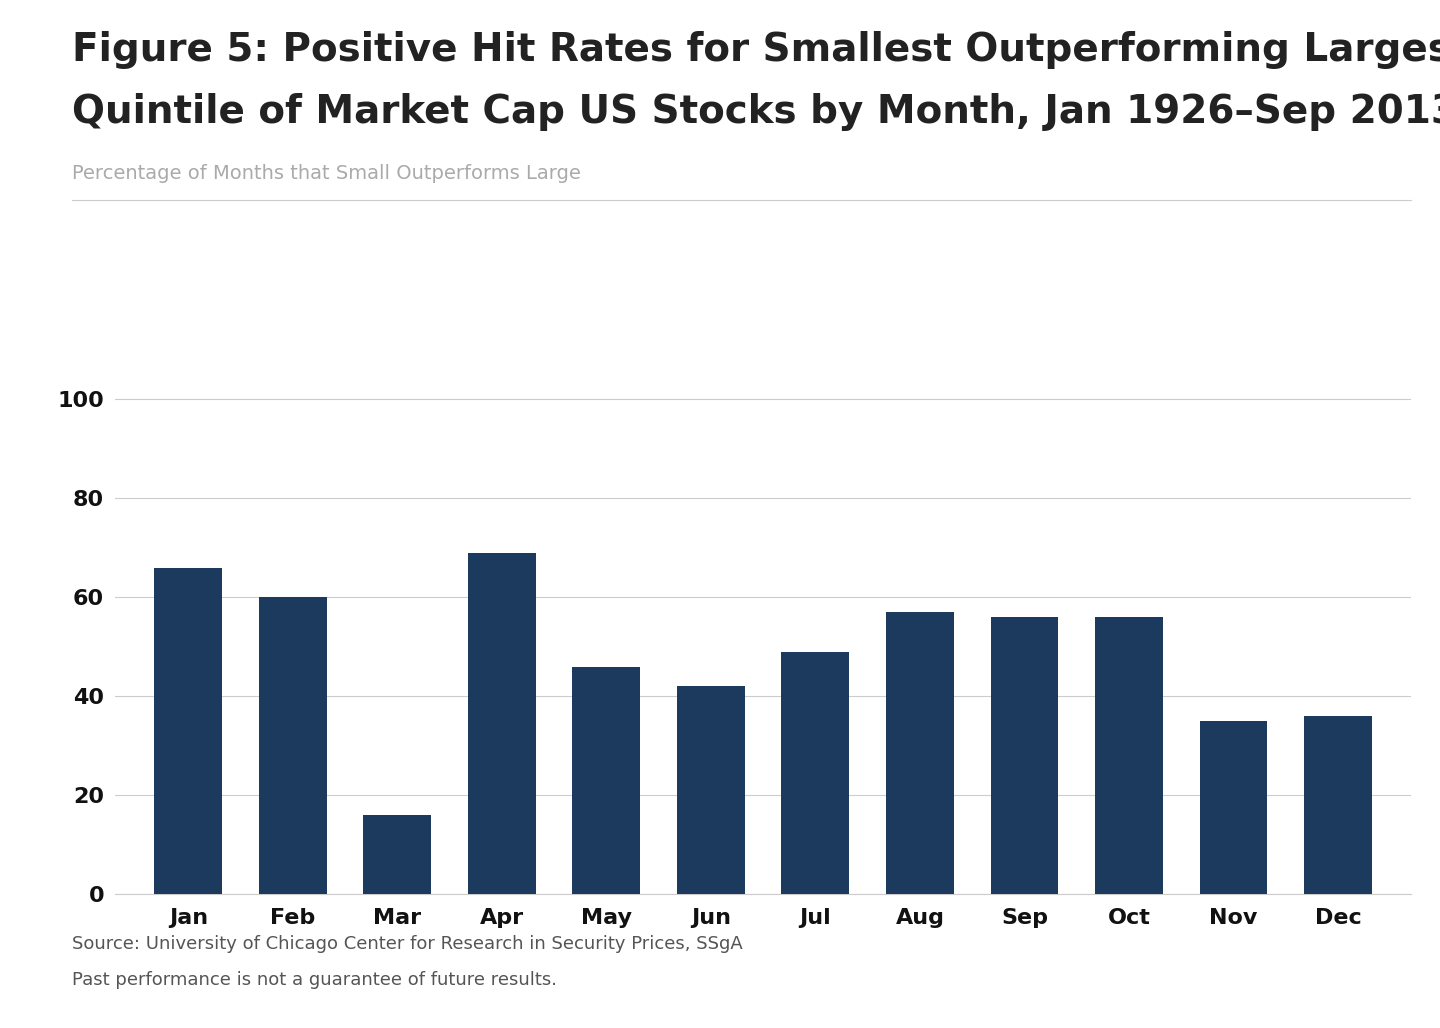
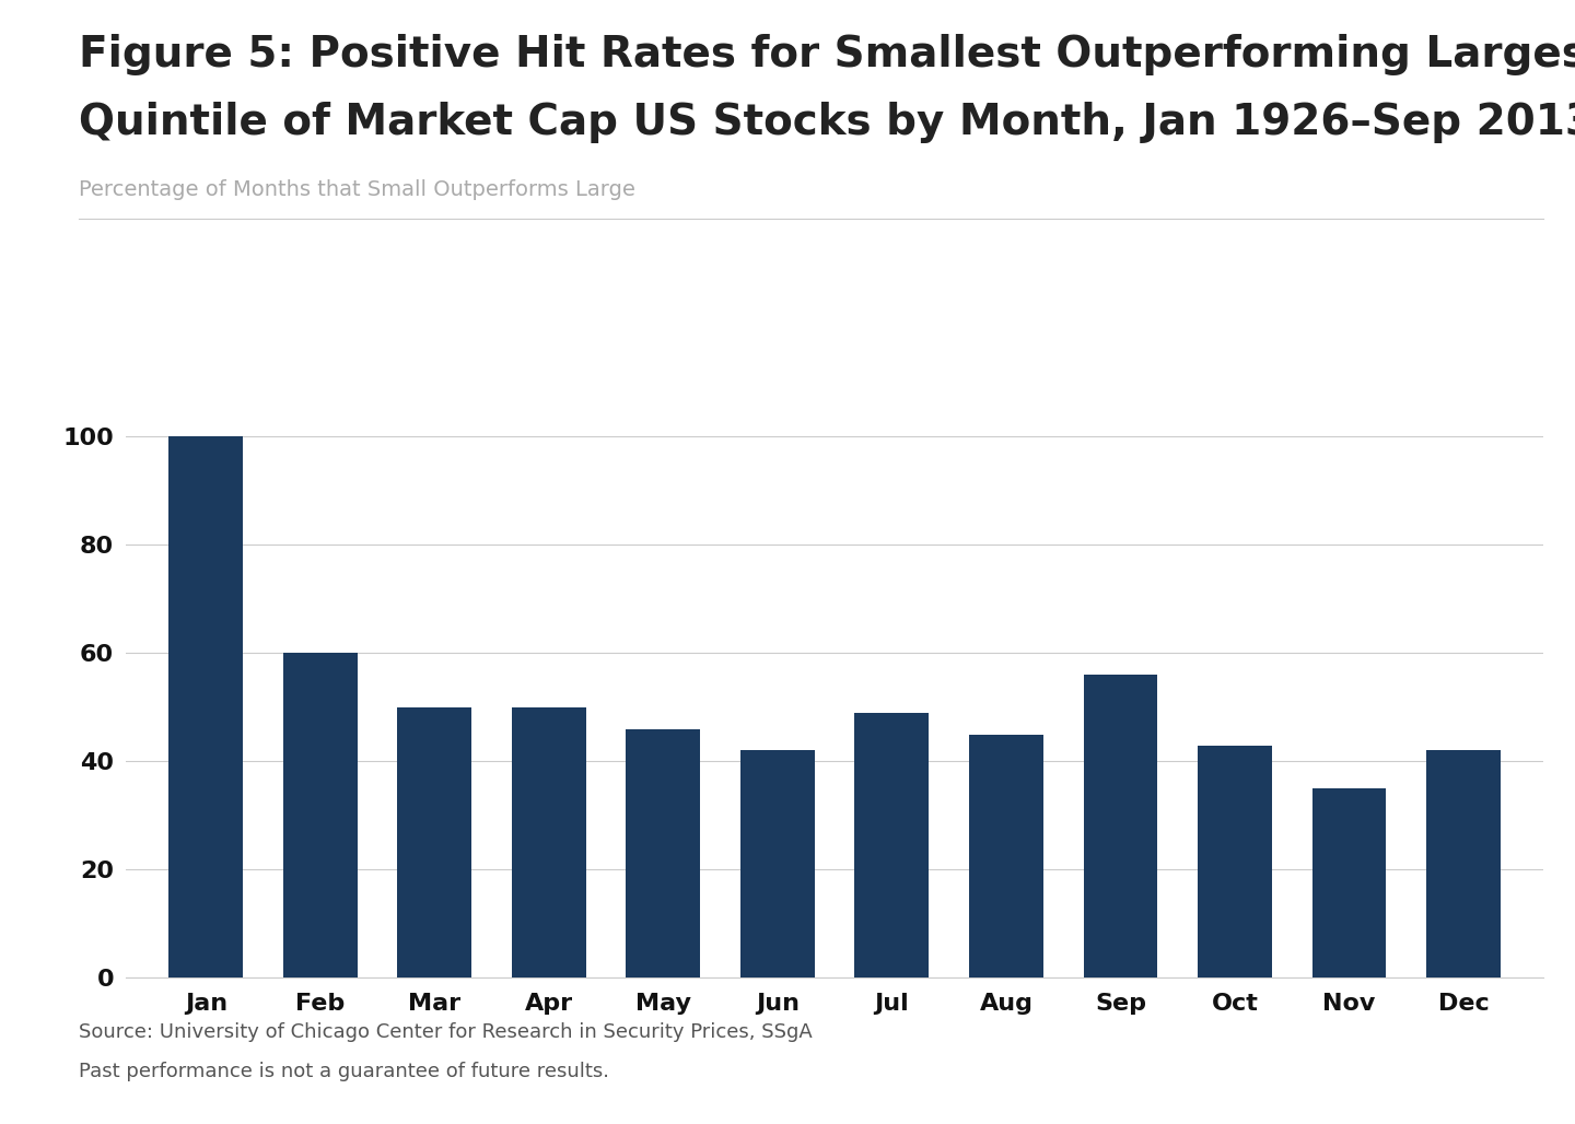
Jan: 66 -> 100
Mar: 16 -> 50
Apr: 69 -> 50
Aug: 57 -> 45
Oct: 56 -> 43
Dec: 36 -> 42
